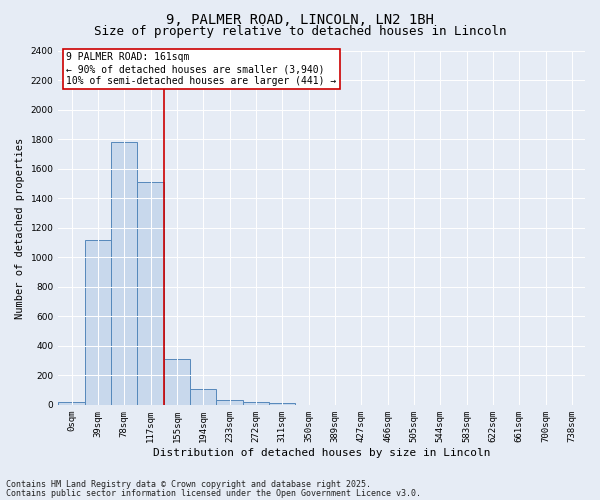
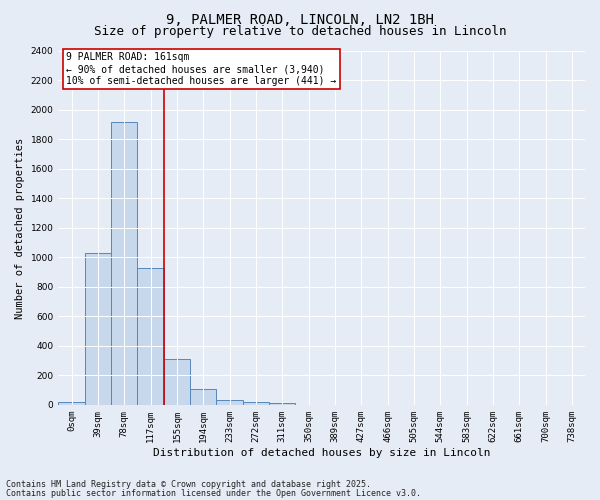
39sqm: 1120 -> 1030
78sqm: 1780 -> 1920
117sqm: 1510 -> 930
